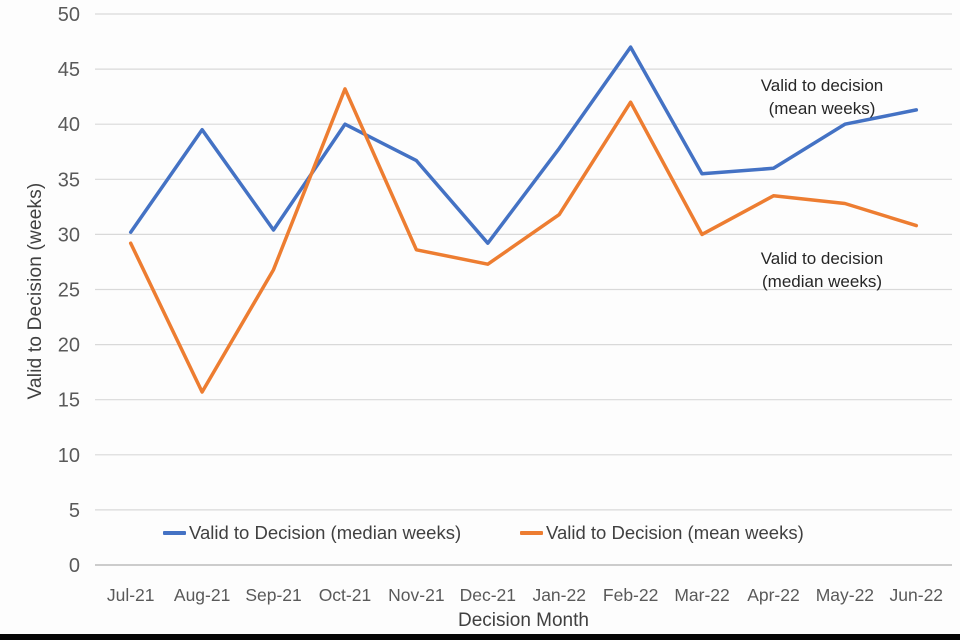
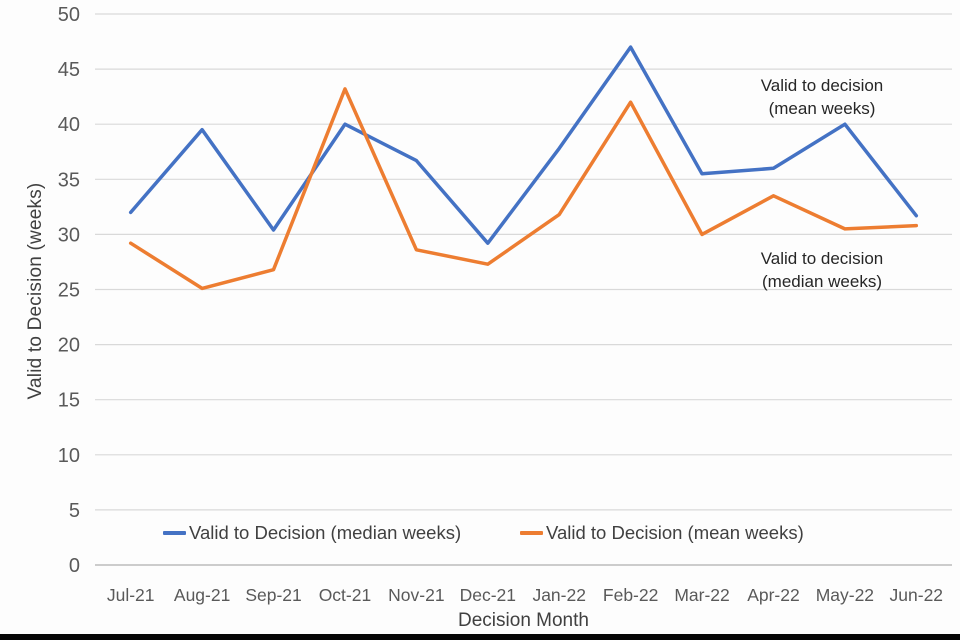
Valid to Decision (median weeks)/Jul-21: 30.2 -> 32.0
Valid to Decision (mean weeks)/Aug-21: 15.7 -> 25.1
Valid to Decision (mean weeks)/May-22: 32.8 -> 30.5
Valid to Decision (median weeks)/Jun-22: 41.3 -> 31.7
